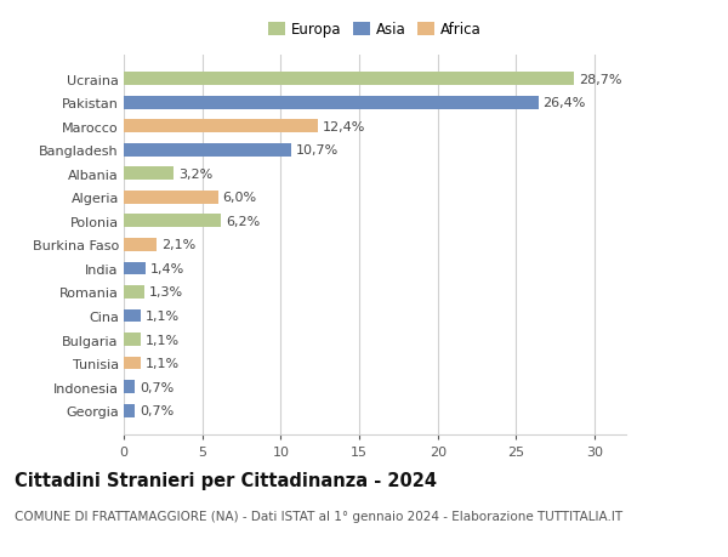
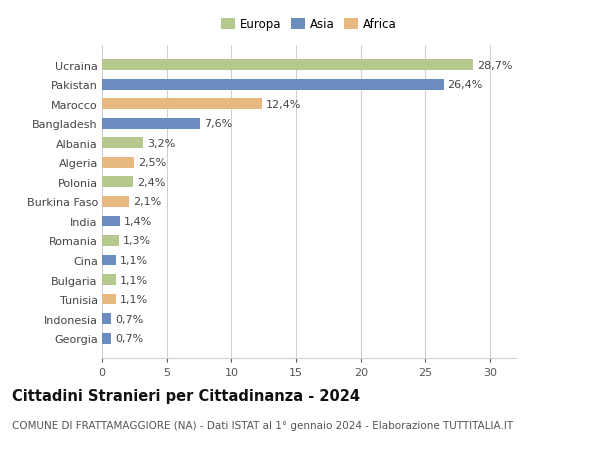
Bangladesh: 10,7% -> 7,6%
Algeria: 6,0% -> 2,5%
Polonia: 6,2% -> 2,4%
